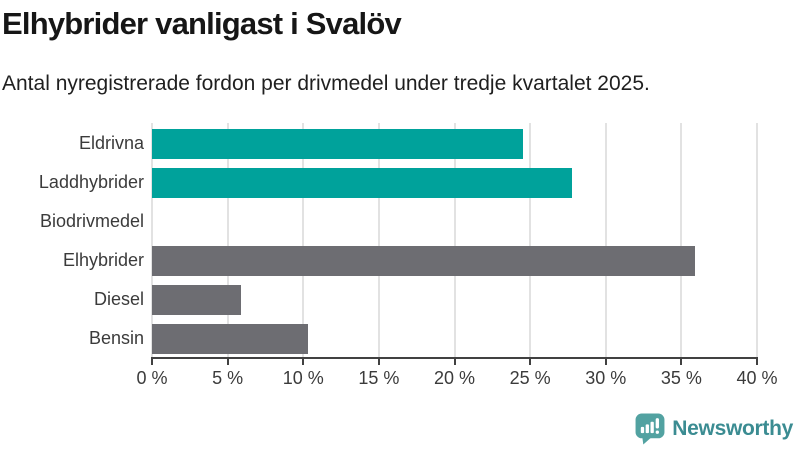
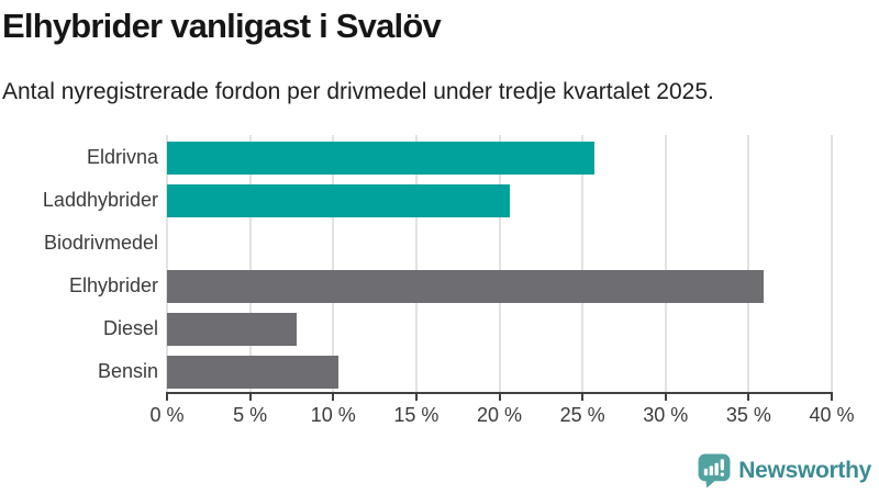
Eldrivna: 24.5% -> 25.7%
Laddhybrider: 27.8% -> 20.6%
Diesel: 5.9% -> 7.8%
